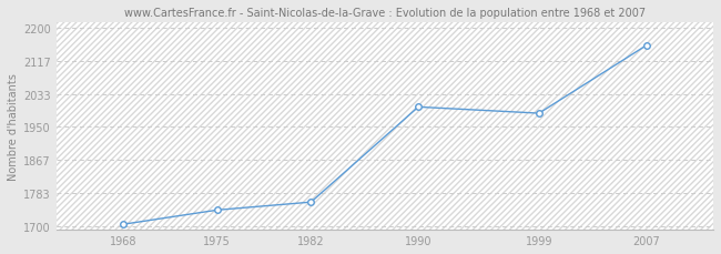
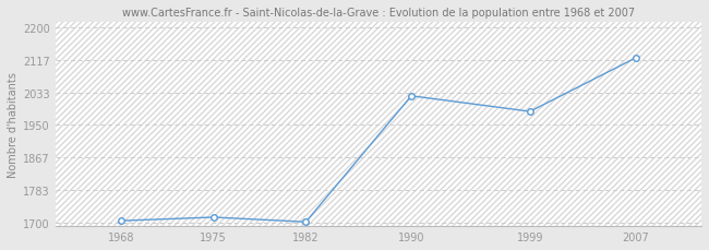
1975: 1740 -> 1713
1982: 1760 -> 1701
1990: 2000 -> 2024
2007: 2155 -> 2121
